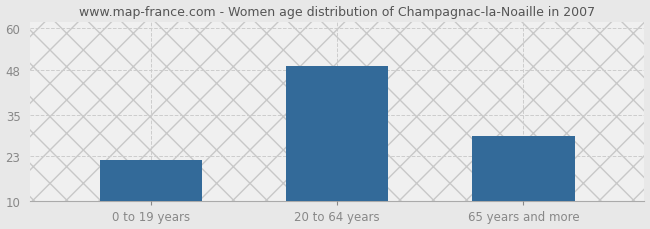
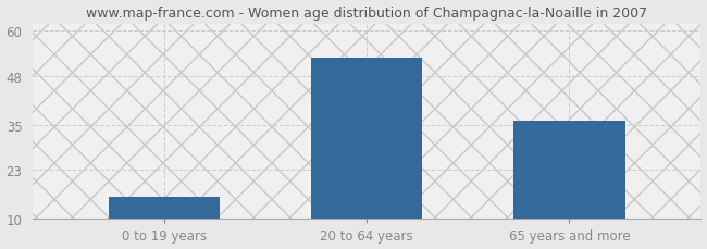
0 to 19 years: 22 -> 16
20 to 64 years: 49 -> 53
65 years and more: 29 -> 36
